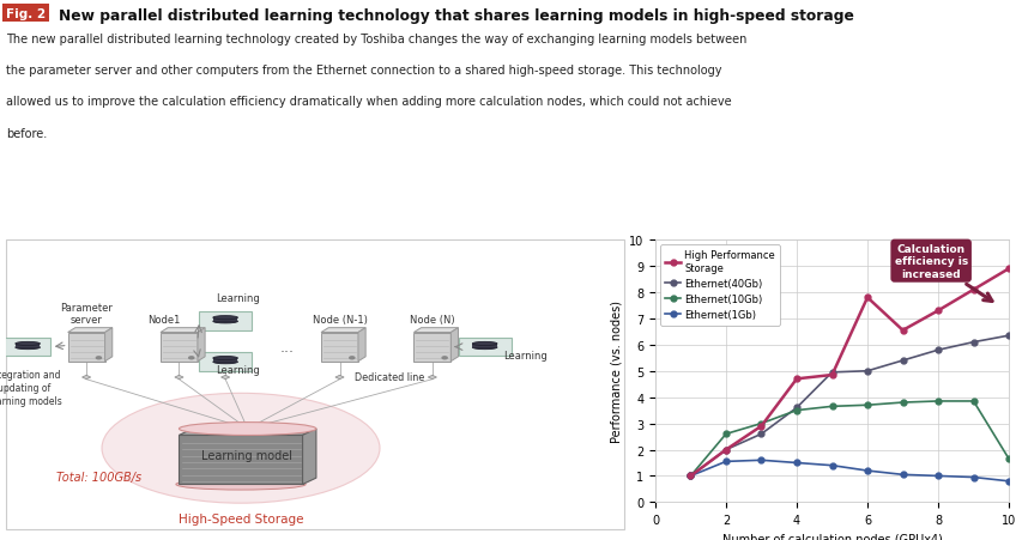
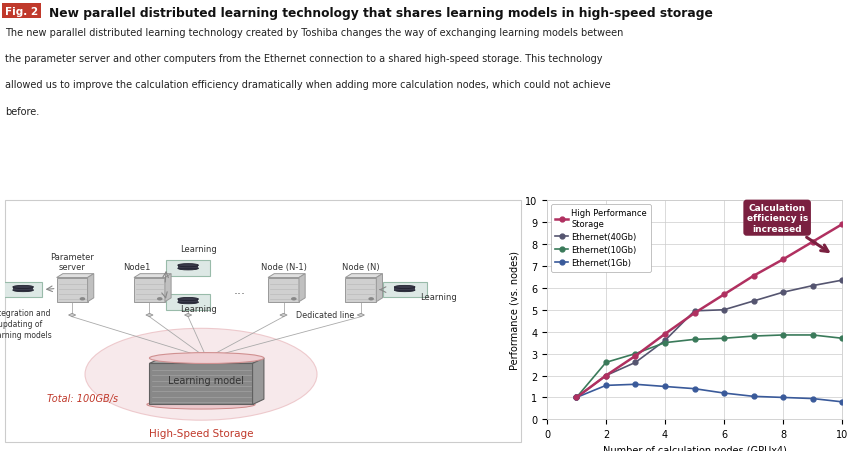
High Performance Storage/4: 4.70 -> 3.90
High Performance Storage/6: 7.80 -> 5.70
Ethernet(10Gb)/10: 1.65 -> 3.70
